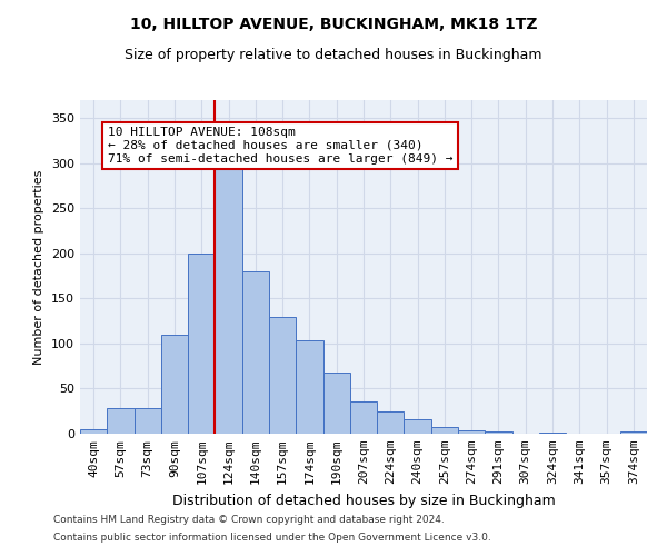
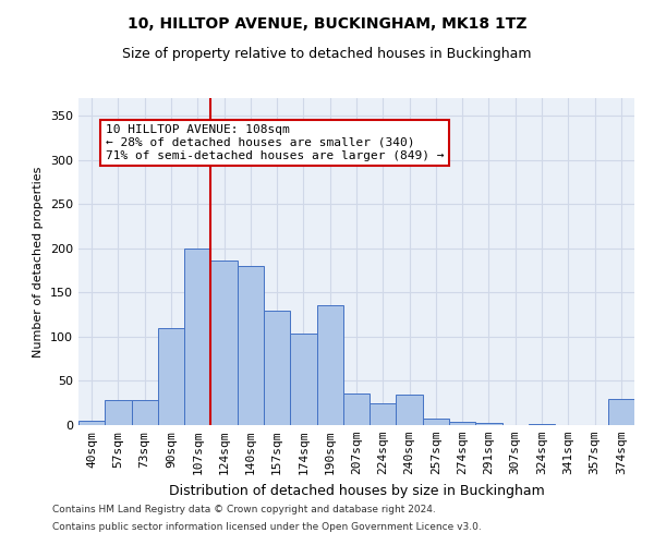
124sqm: 295 -> 186
190sqm: 68 -> 136
240sqm: 16 -> 34
374sqm: 2 -> 30
